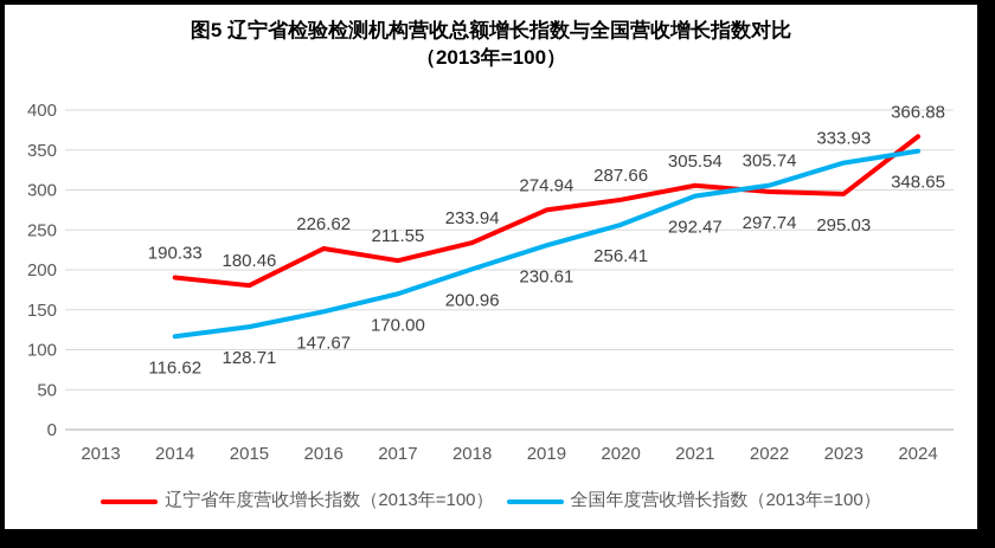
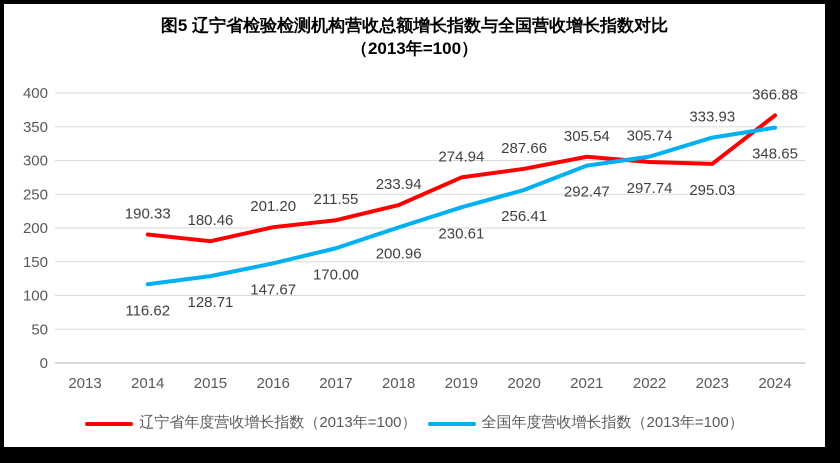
辽宁省年度营收增长指数（2013年=100）/2016: 226.62 -> 201.20
